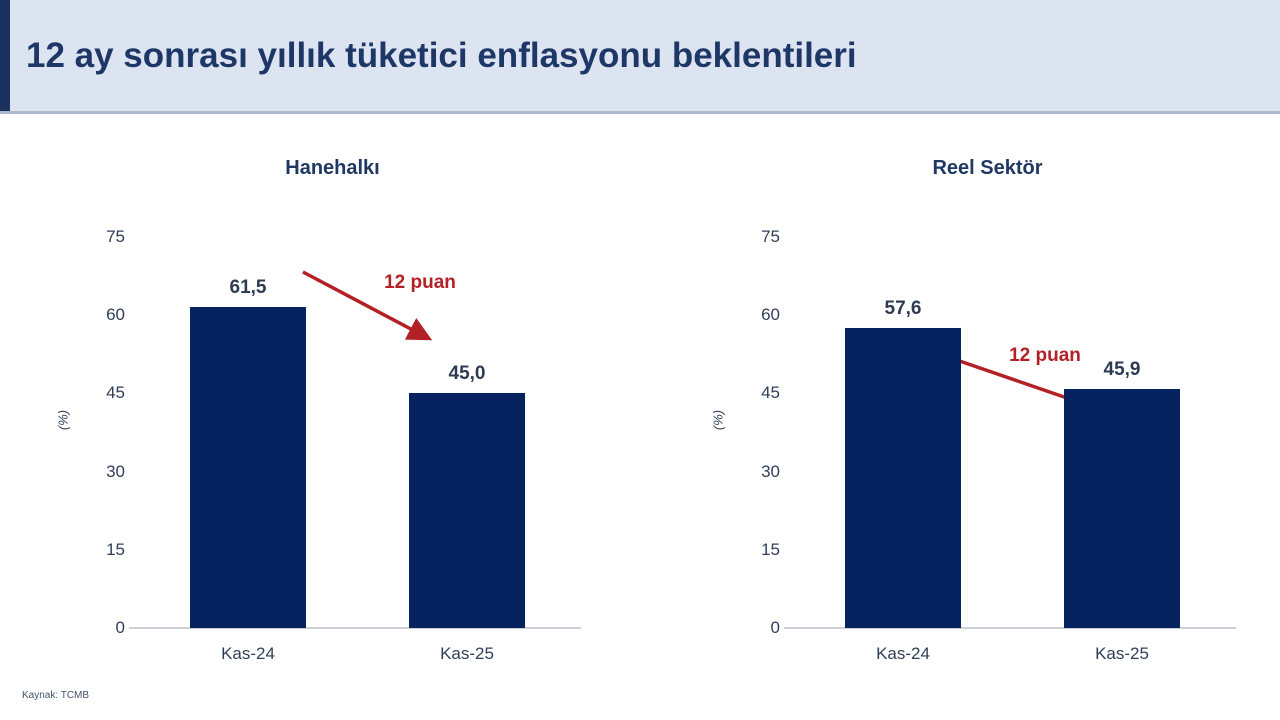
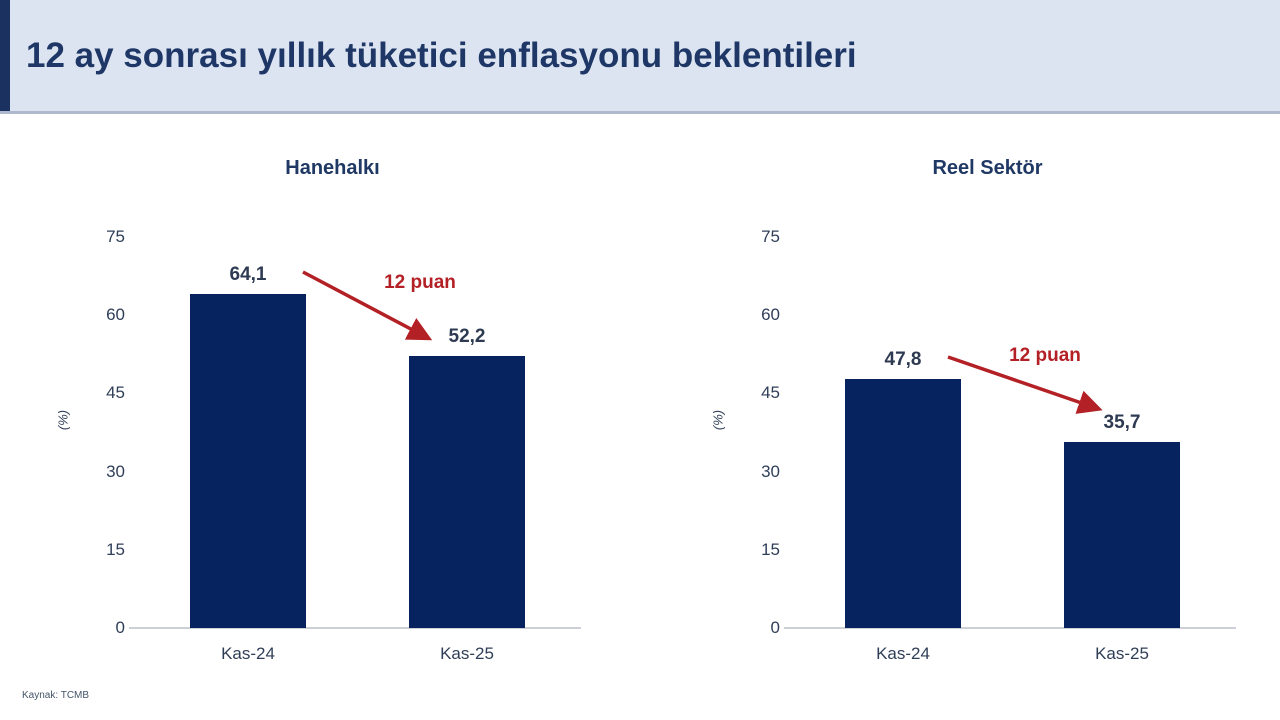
Hanehalkı/Kas-24: 61,5 -> 64,1
Hanehalkı/Kas-25: 45,0 -> 52,2
Reel Sektör/Kas-24: 57,6 -> 47,8
Reel Sektör/Kas-25: 45,9 -> 35,7
